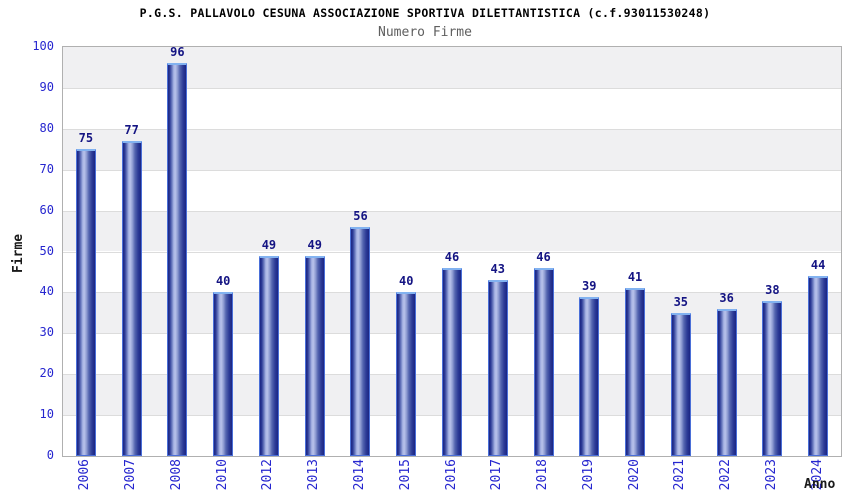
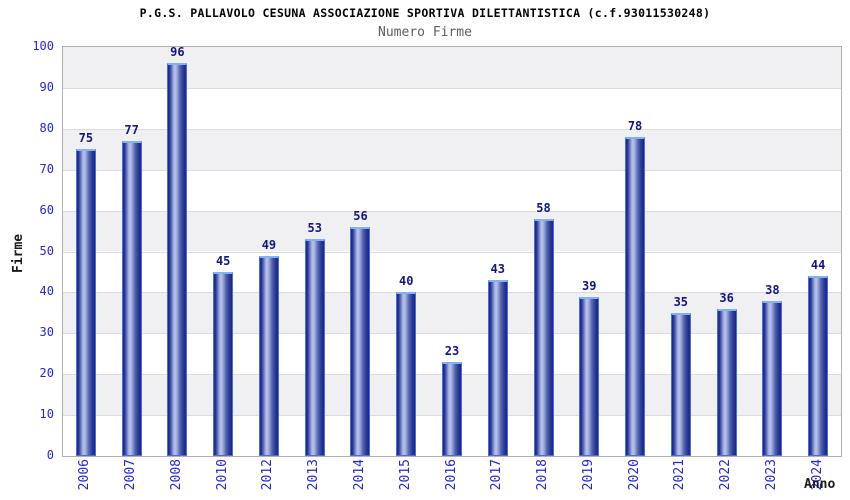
2010: 40 -> 45
2013: 49 -> 53
2016: 46 -> 23
2018: 46 -> 58
2020: 41 -> 78
